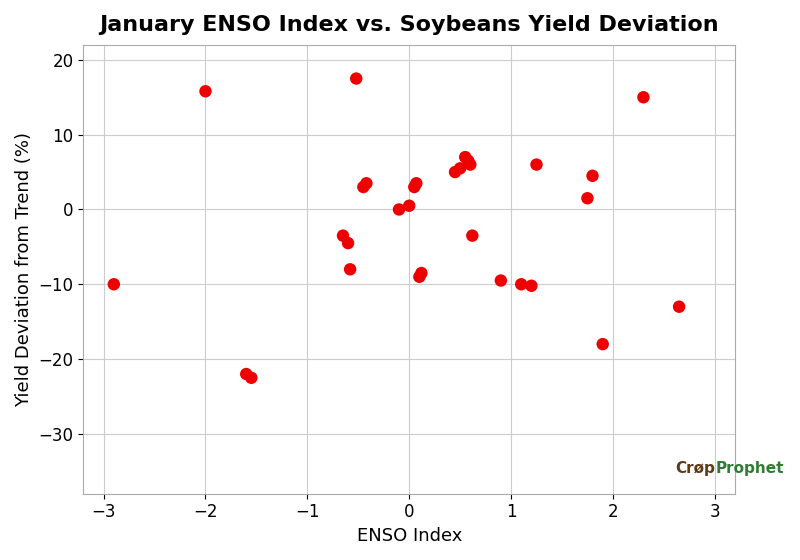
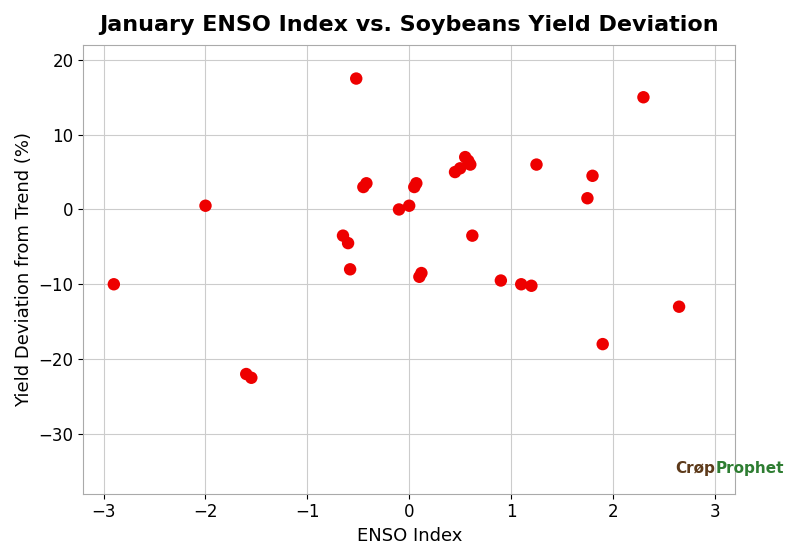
−2: 15.8 -> 0.5
